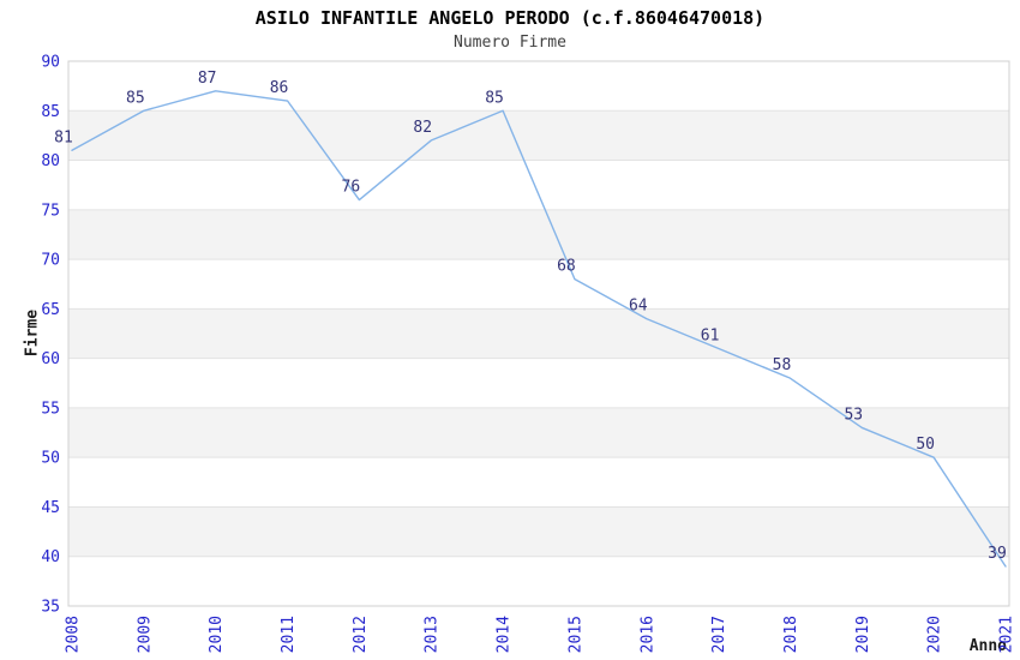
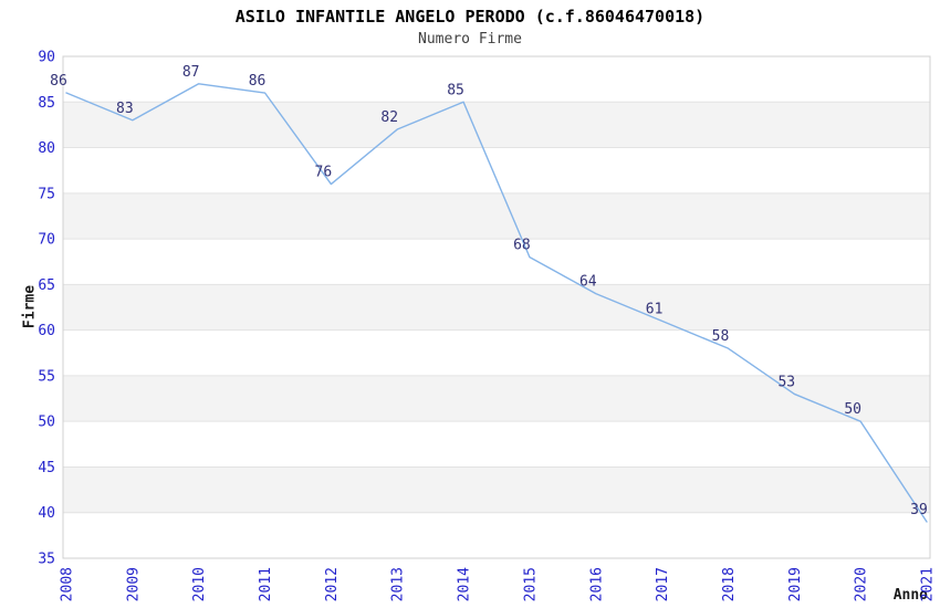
2008: 81 -> 86
2009: 85 -> 83
